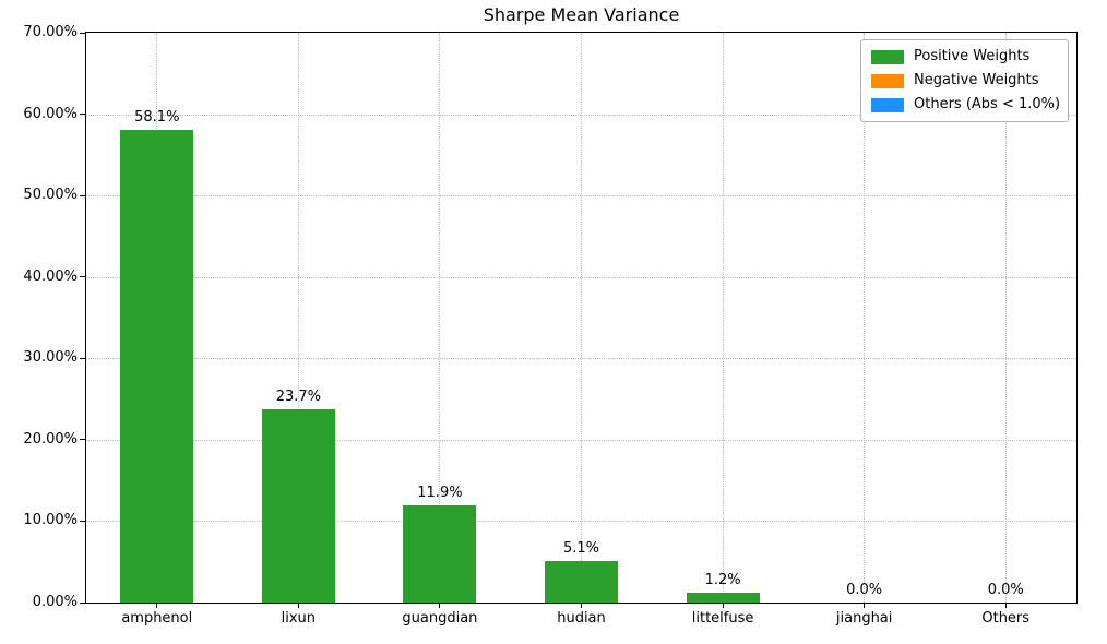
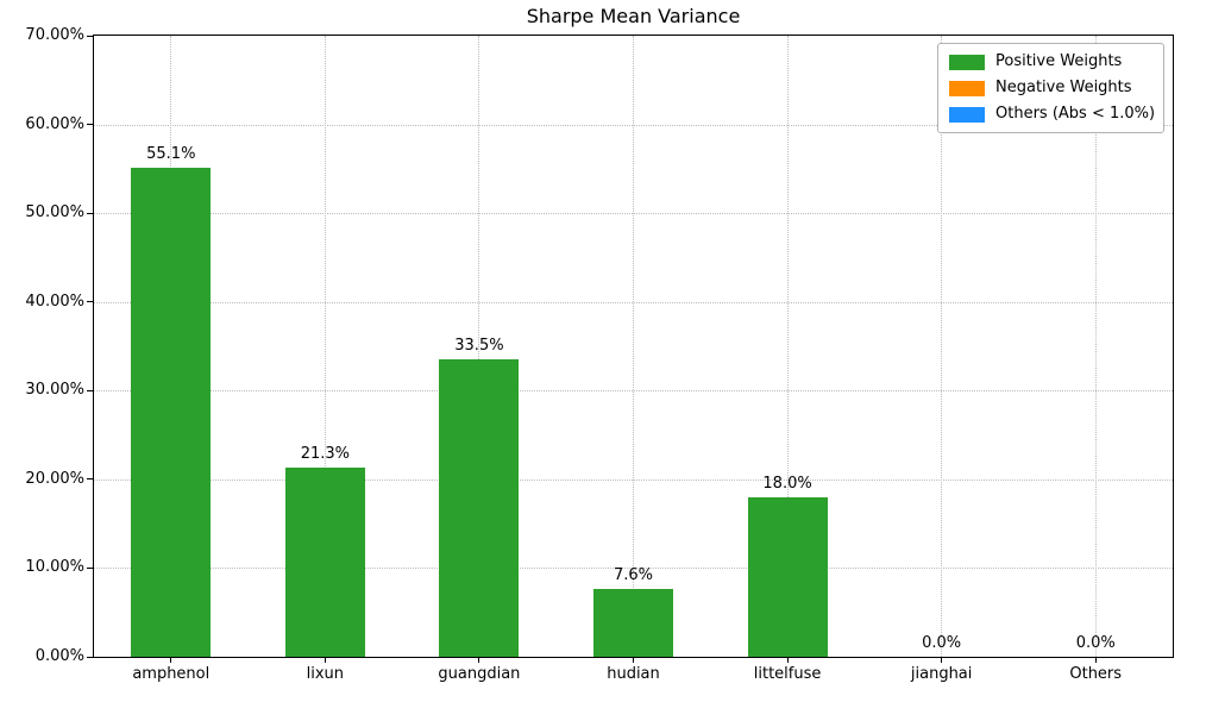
amphenol: 58.1% -> 55.1%
lixun: 23.7% -> 21.3%
guangdian: 11.9% -> 33.5%
hudian: 5.1% -> 7.6%
littelfuse: 1.2% -> 18.0%
